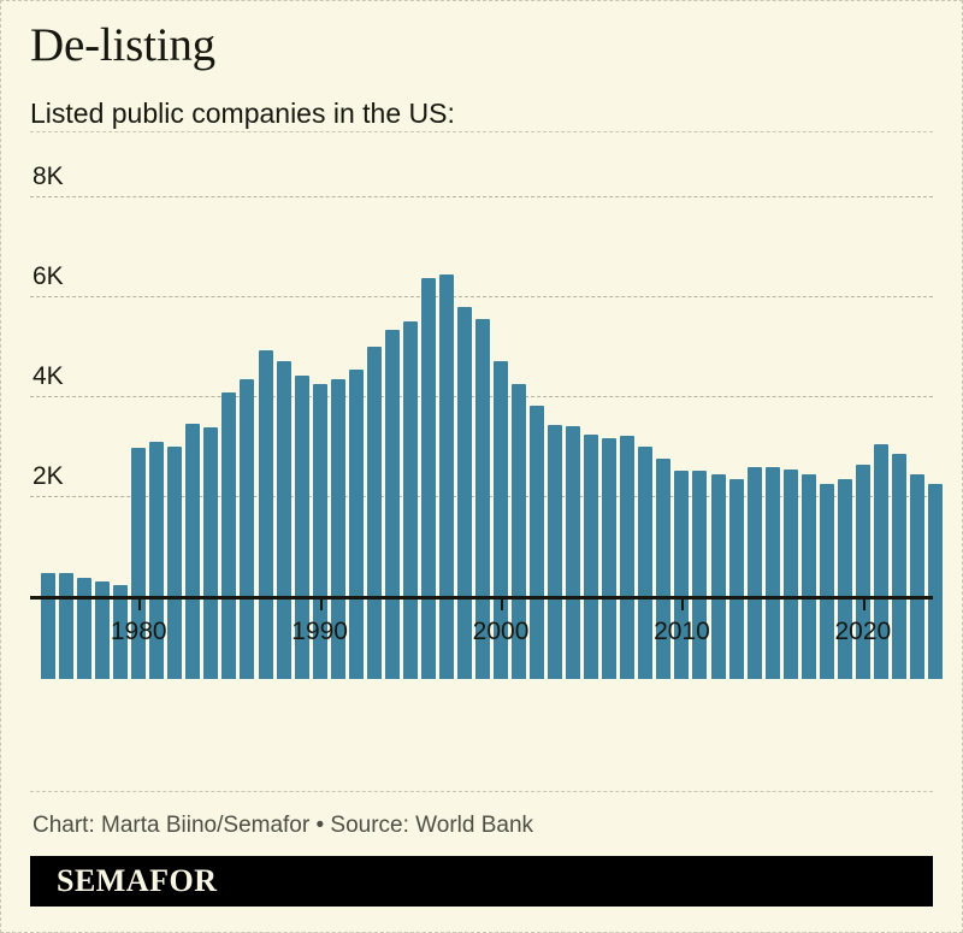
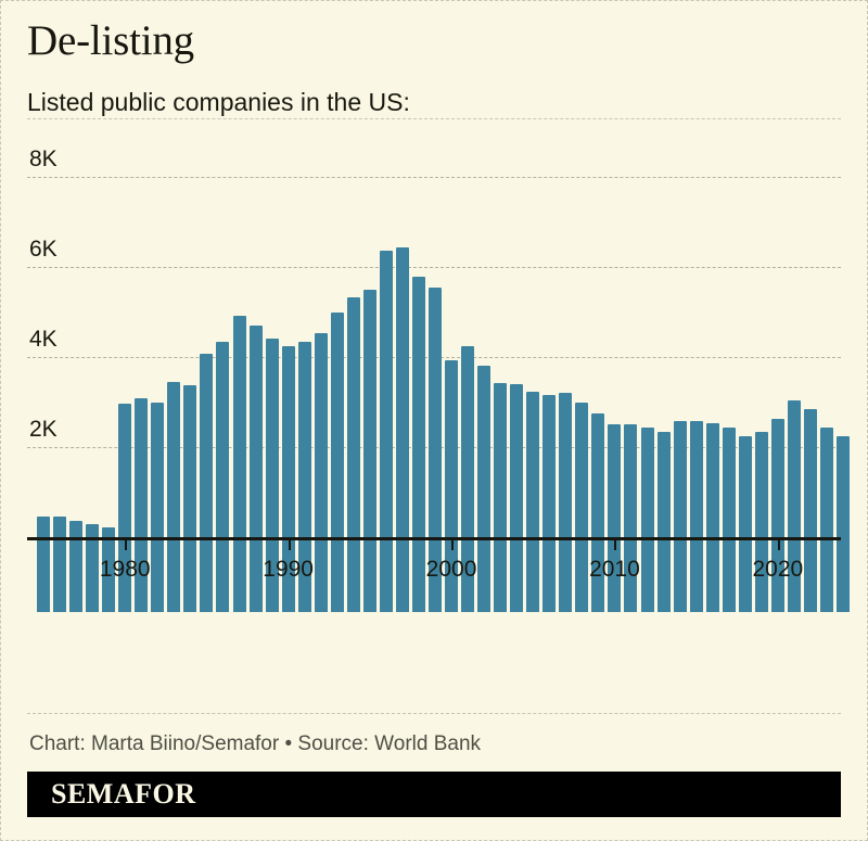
2000: 6.4K -> 5.6K
